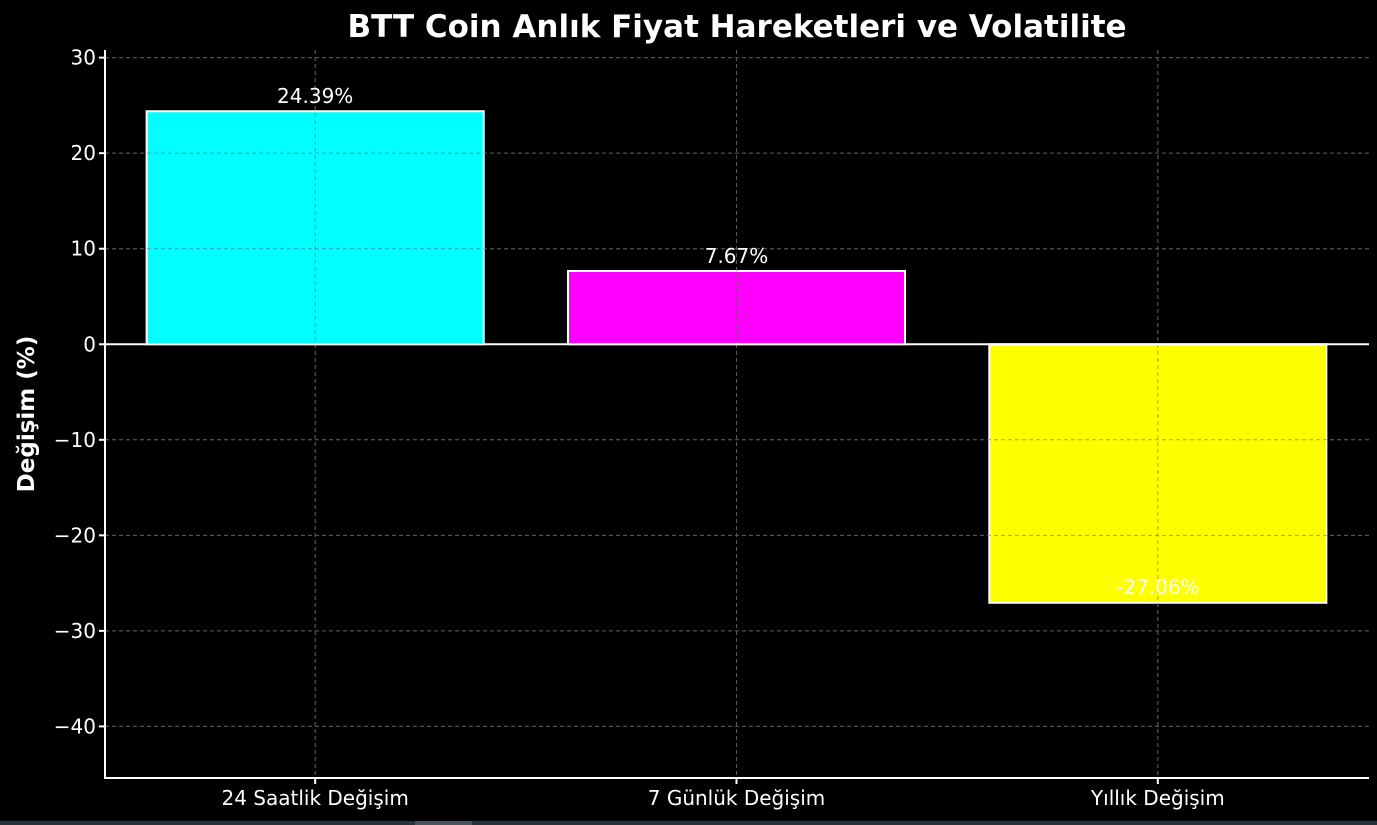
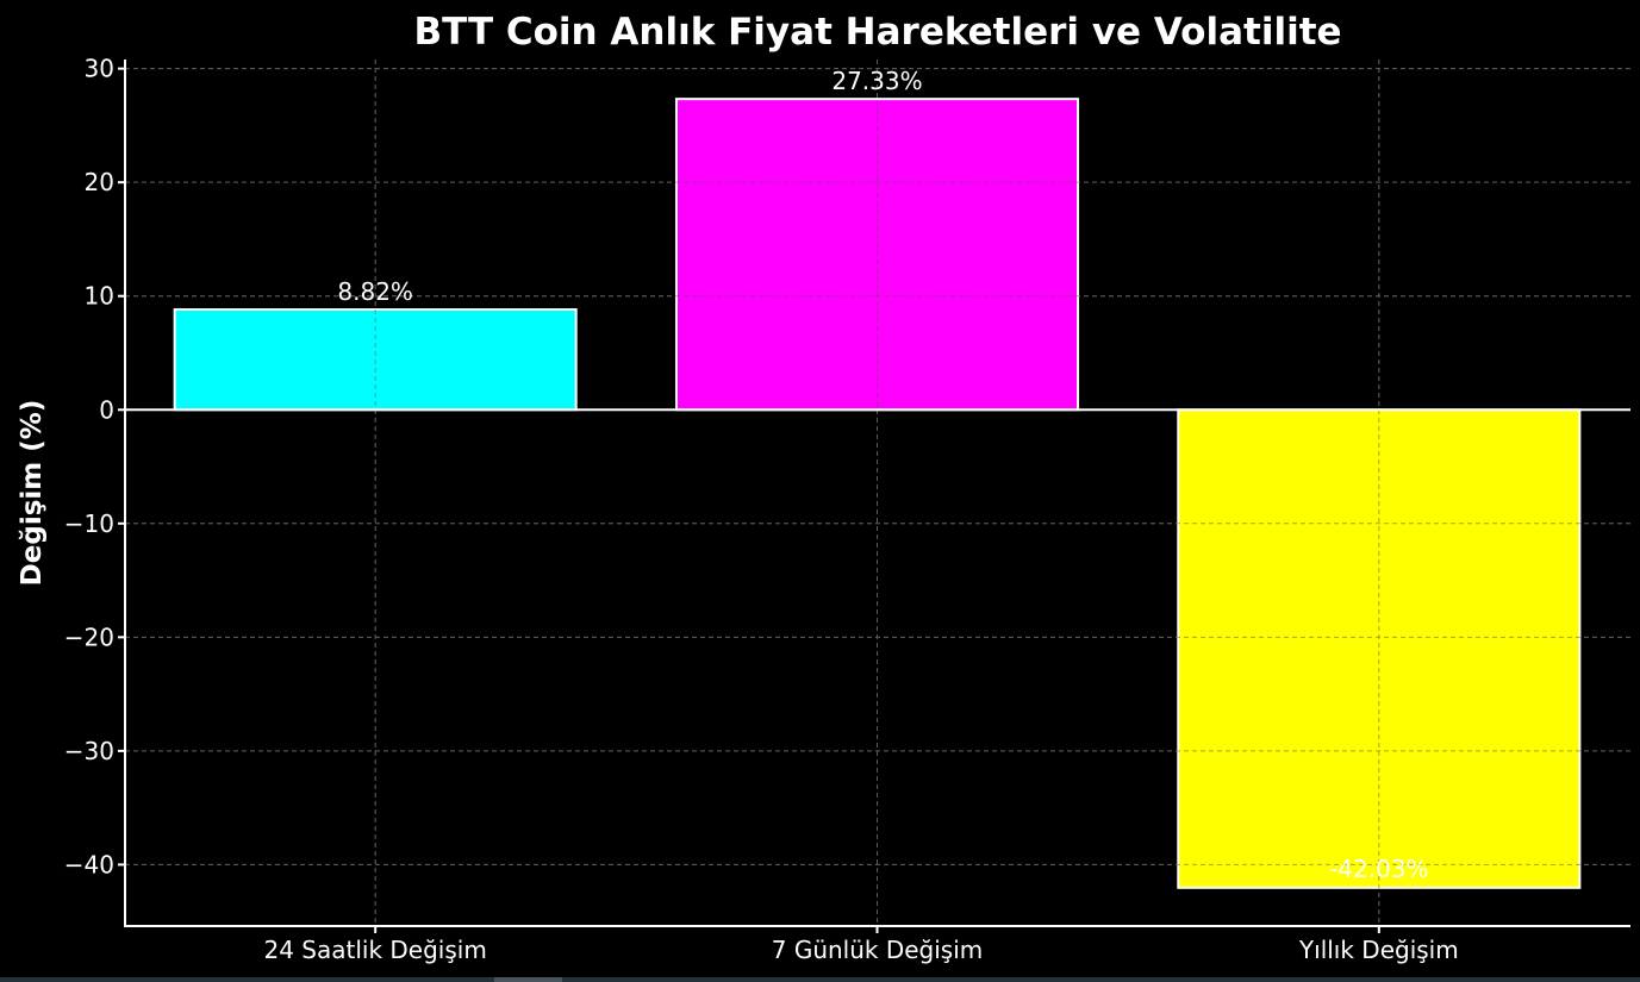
24 Saatlik Değişim: 24.39% -> 8.82%
7 Günlük Değişim: 7.67% -> 27.33%
Yıllık Değişim: -27.06% -> -42.03%
